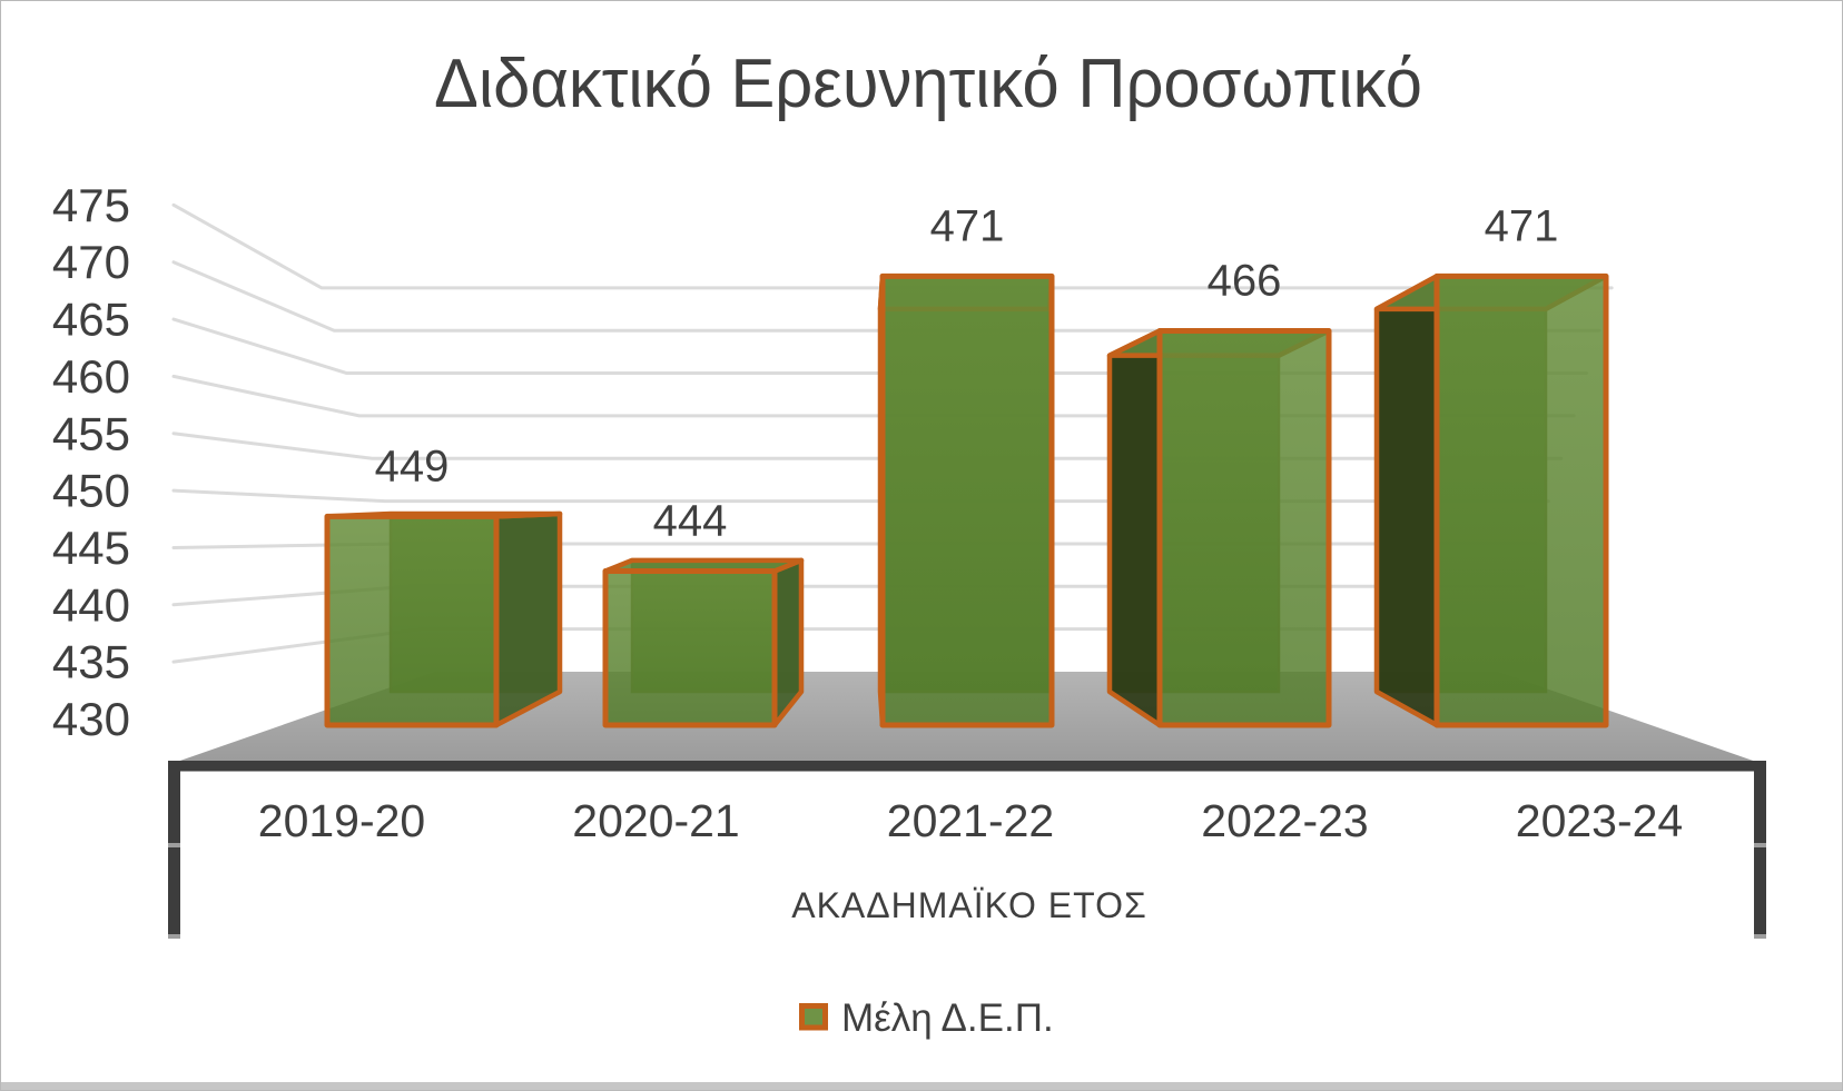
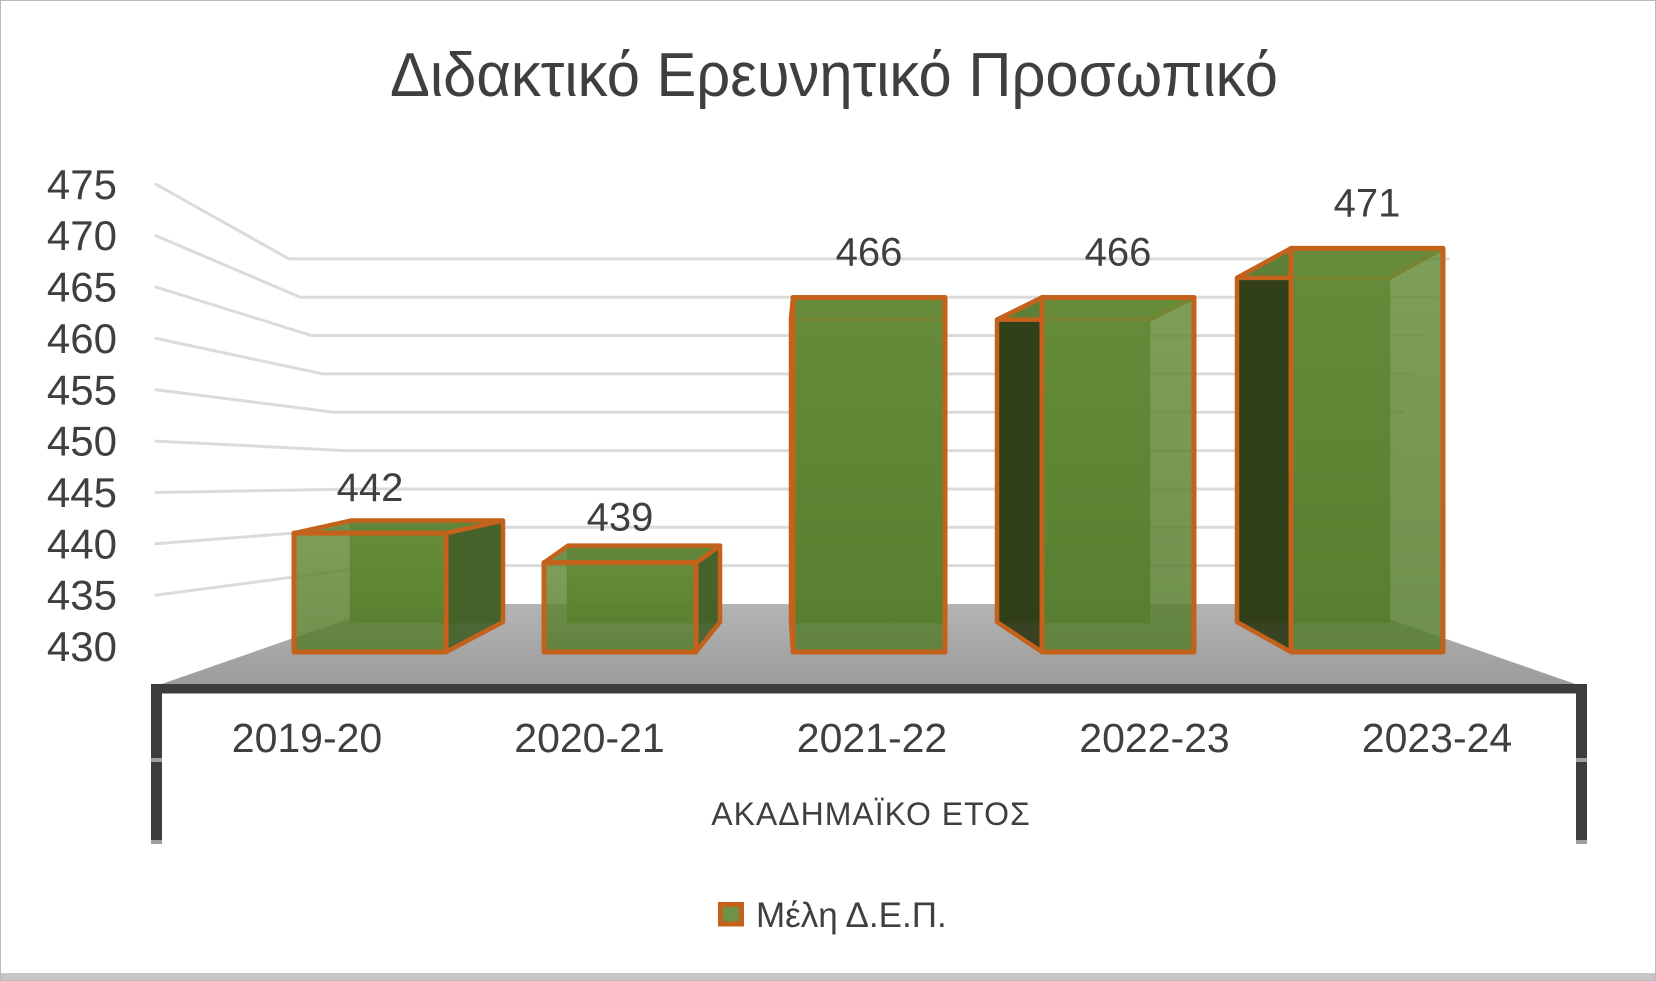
2019-20: 449 -> 442
2020-21: 444 -> 439
2021-22: 471 -> 466
